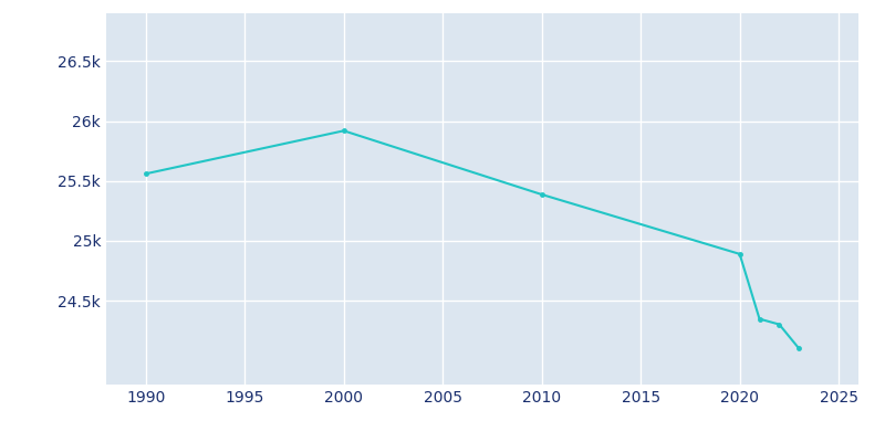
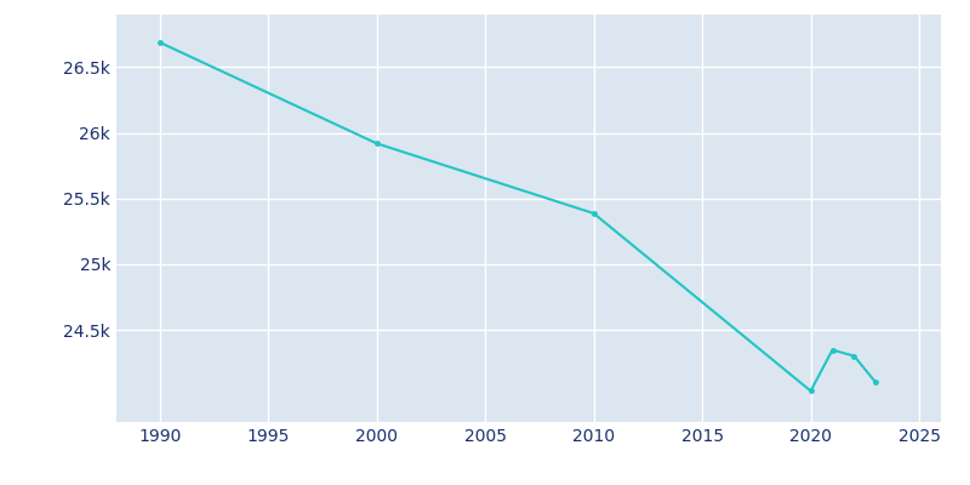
1990: 25.56k -> 26.69k
2020: 24.89k -> 24.04k
